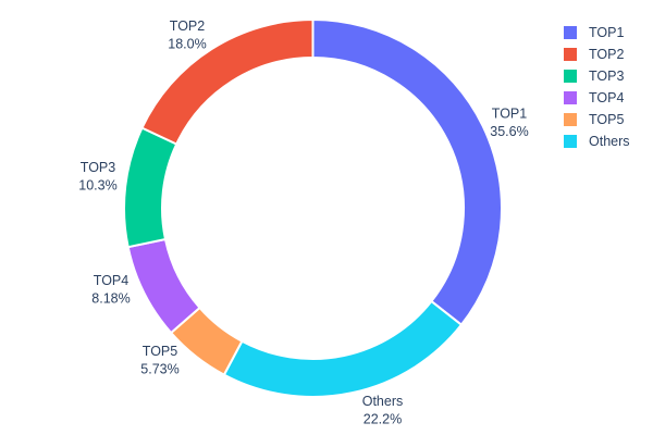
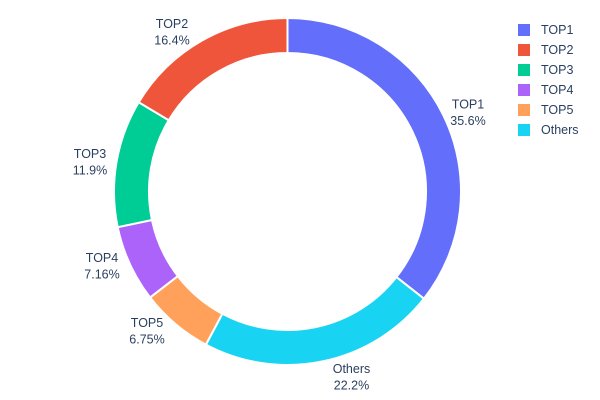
TOP2: 18.0% -> 16.4%
TOP3: 10.3% -> 11.9%
TOP4: 8.18% -> 7.16%
TOP5: 5.73% -> 6.75%
